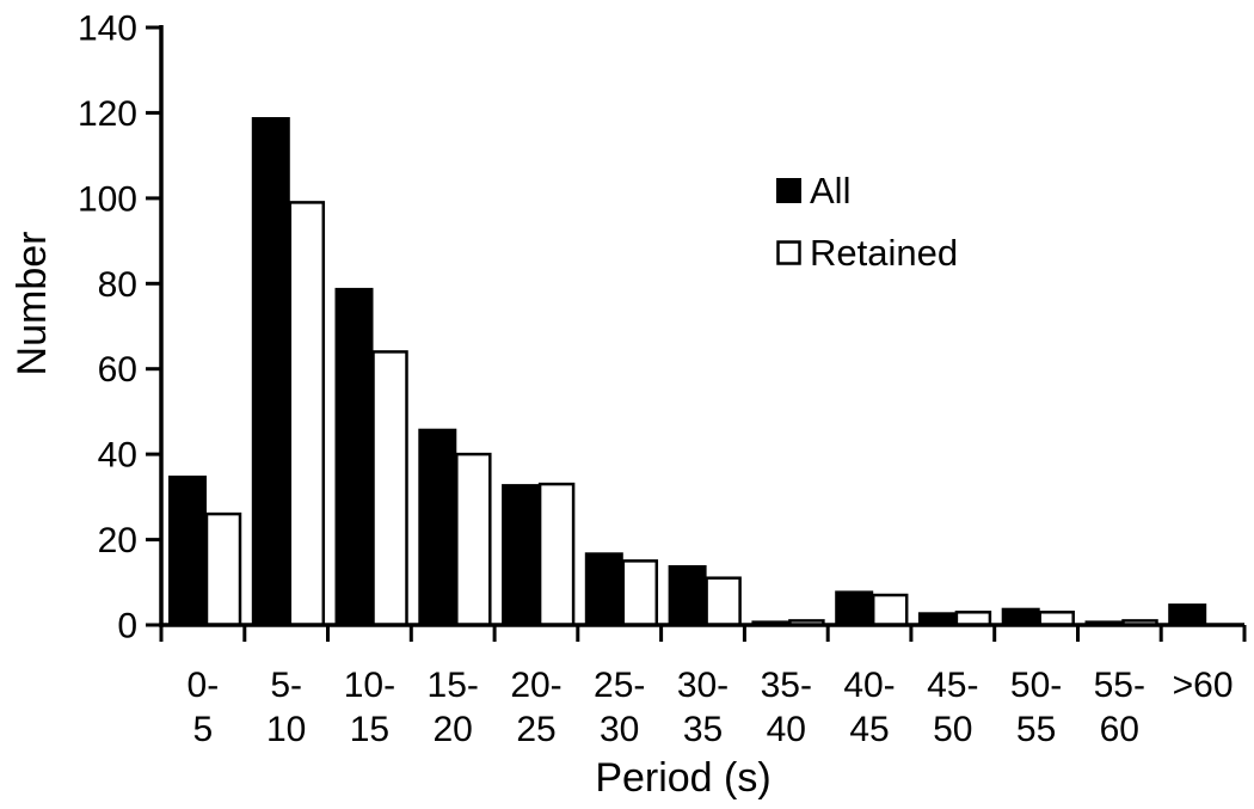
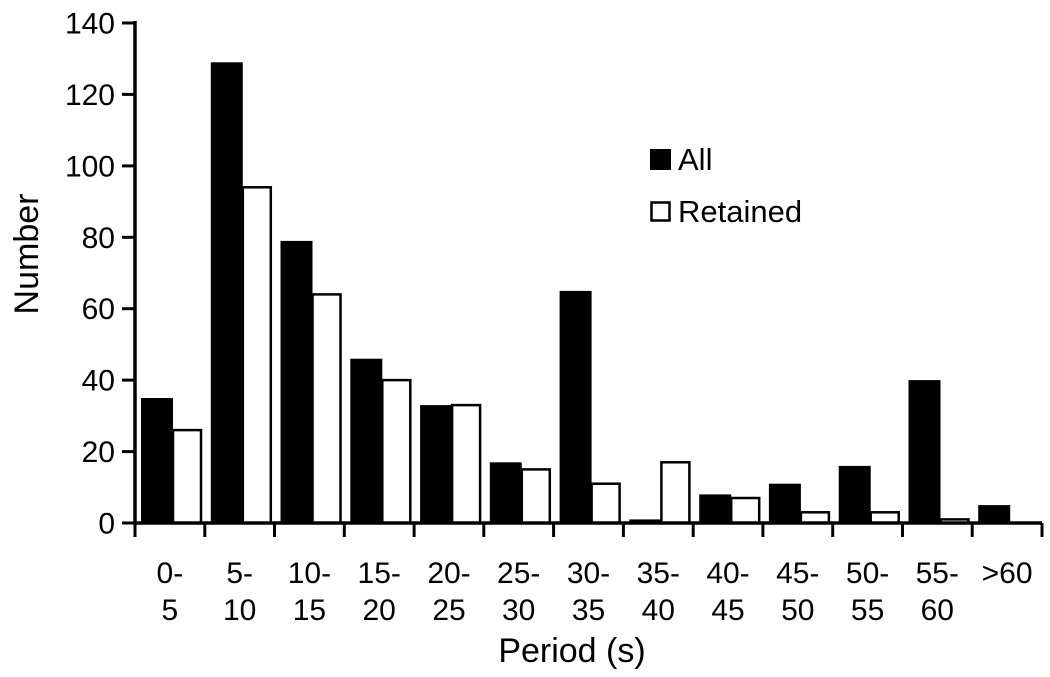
All/5-10: 119 -> 129
Retained/5-10: 99 -> 94
All/30-35: 14 -> 65
Retained/35-40: 1 -> 17
All/45-50: 3 -> 11
All/50-55: 4 -> 16
All/55-60: 1 -> 40
